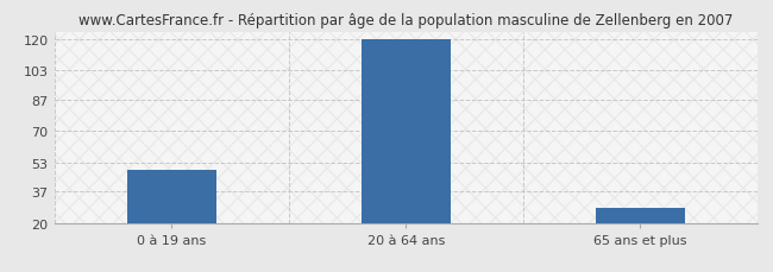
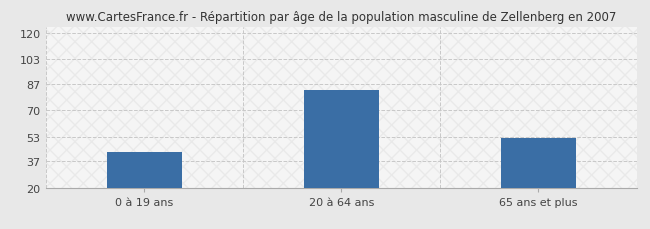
0 à 19 ans: 49 -> 43
20 à 64 ans: 120 -> 83
65 ans et plus: 28 -> 52
